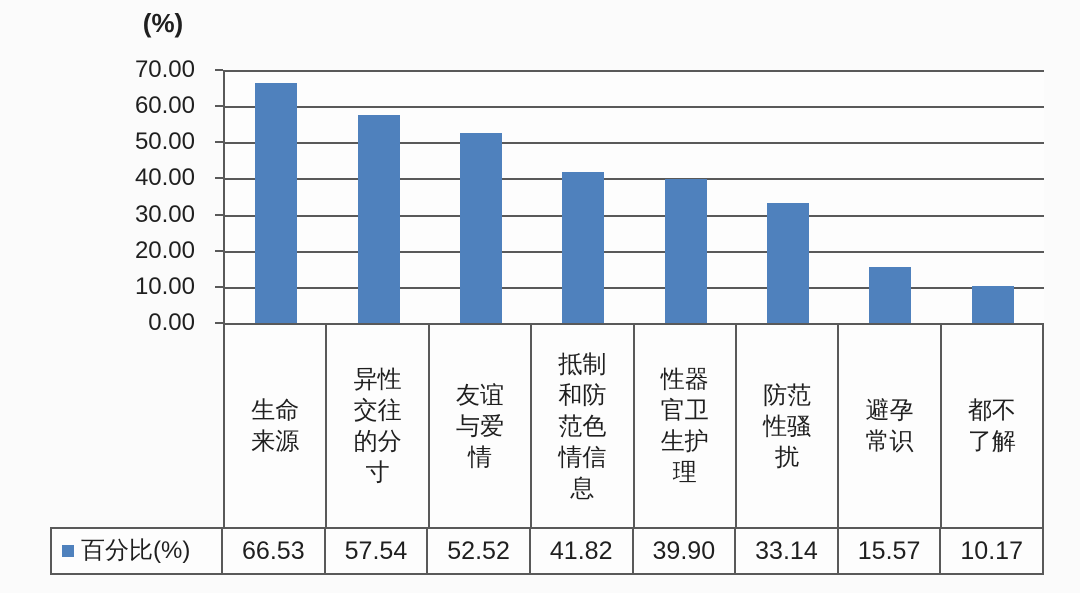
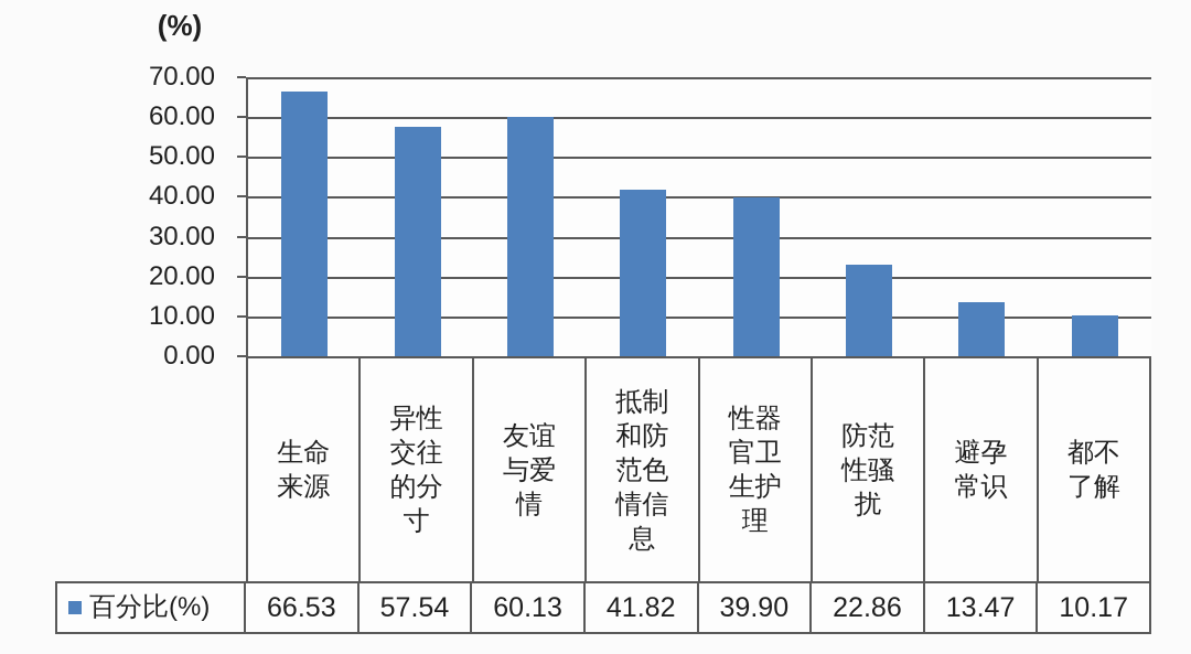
友谊与爱情: 52.52 -> 60.13
防范性骚扰: 33.14 -> 22.86
避孕常识: 15.57 -> 13.47
